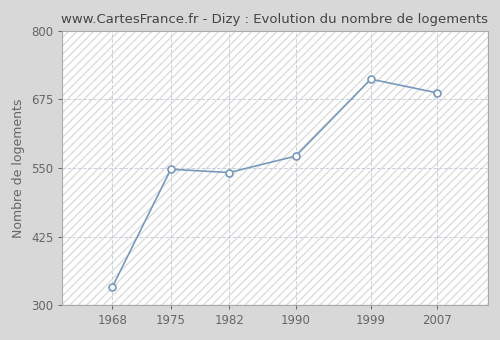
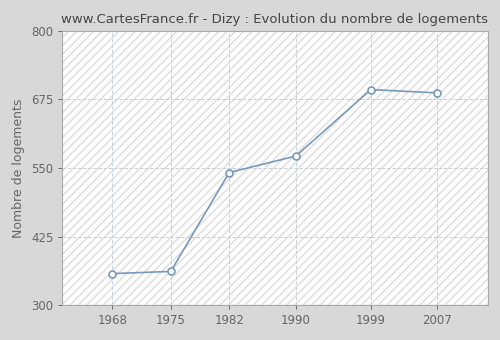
1968: 334 -> 358
1975: 548 -> 362
1999: 712 -> 693
